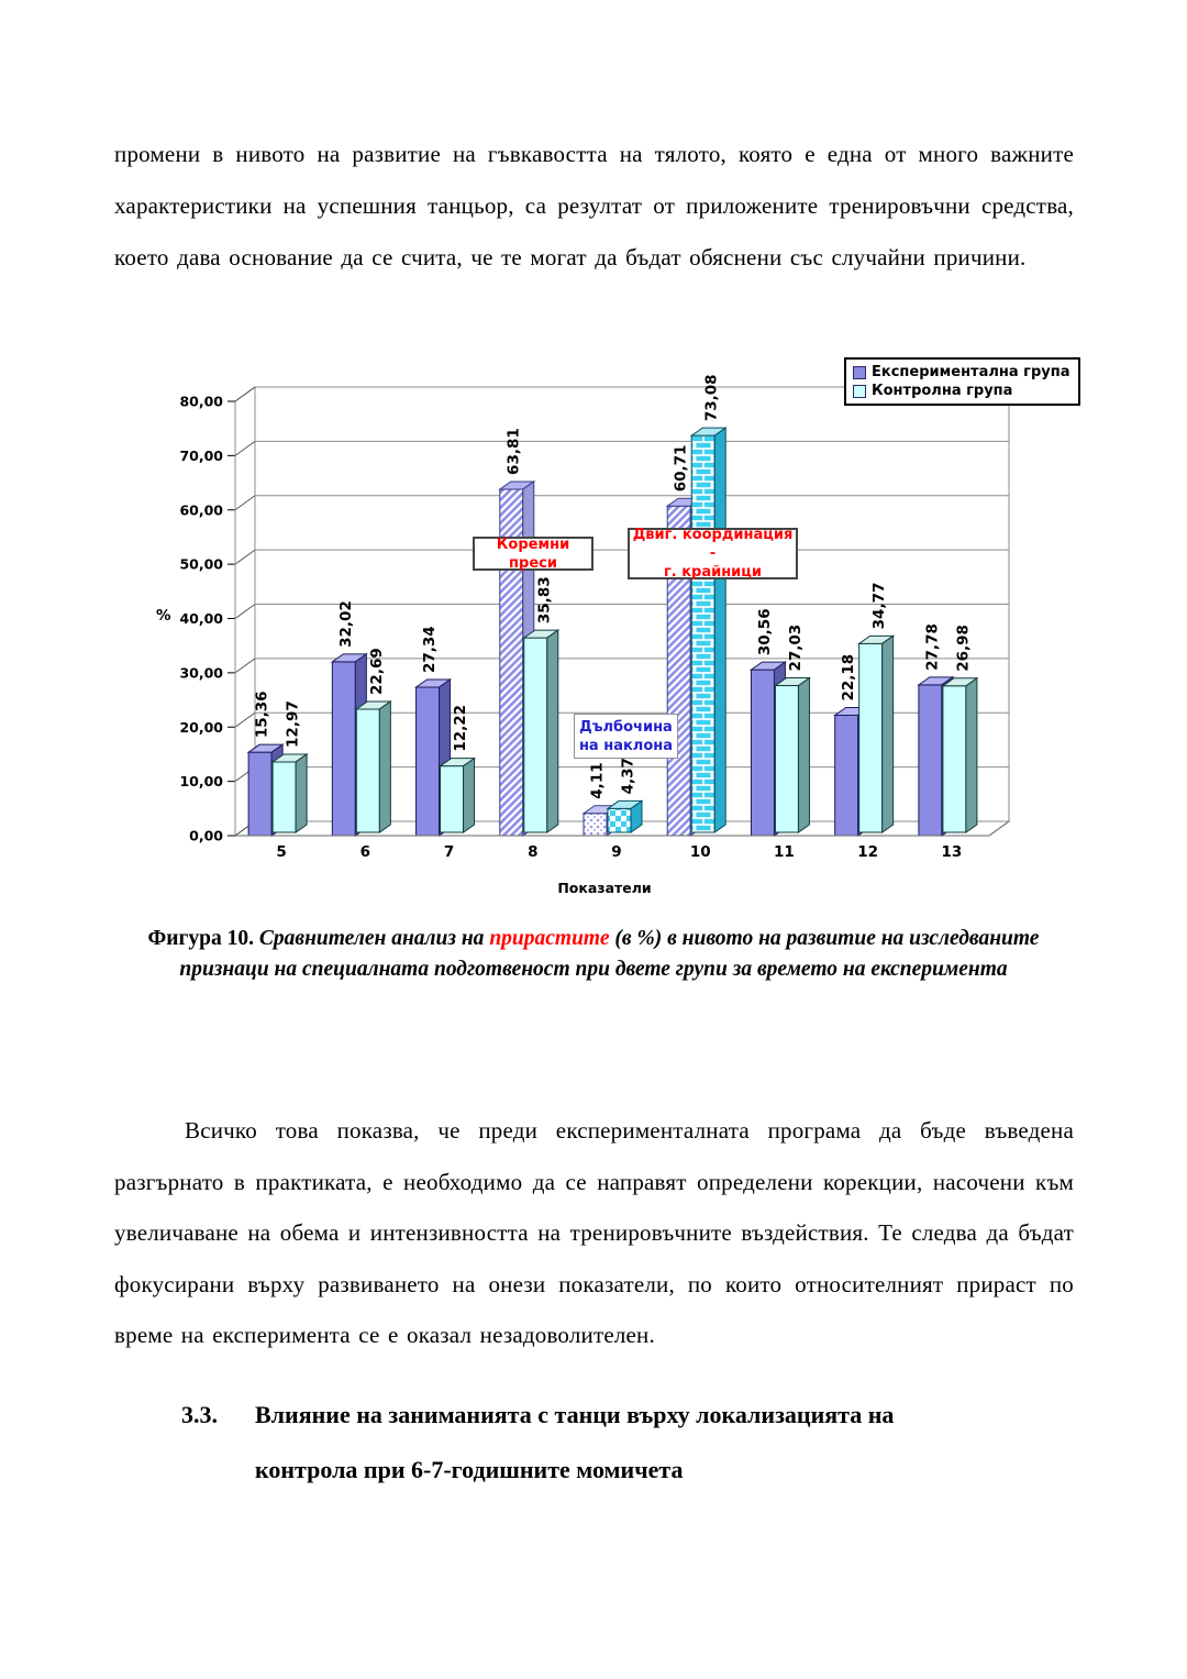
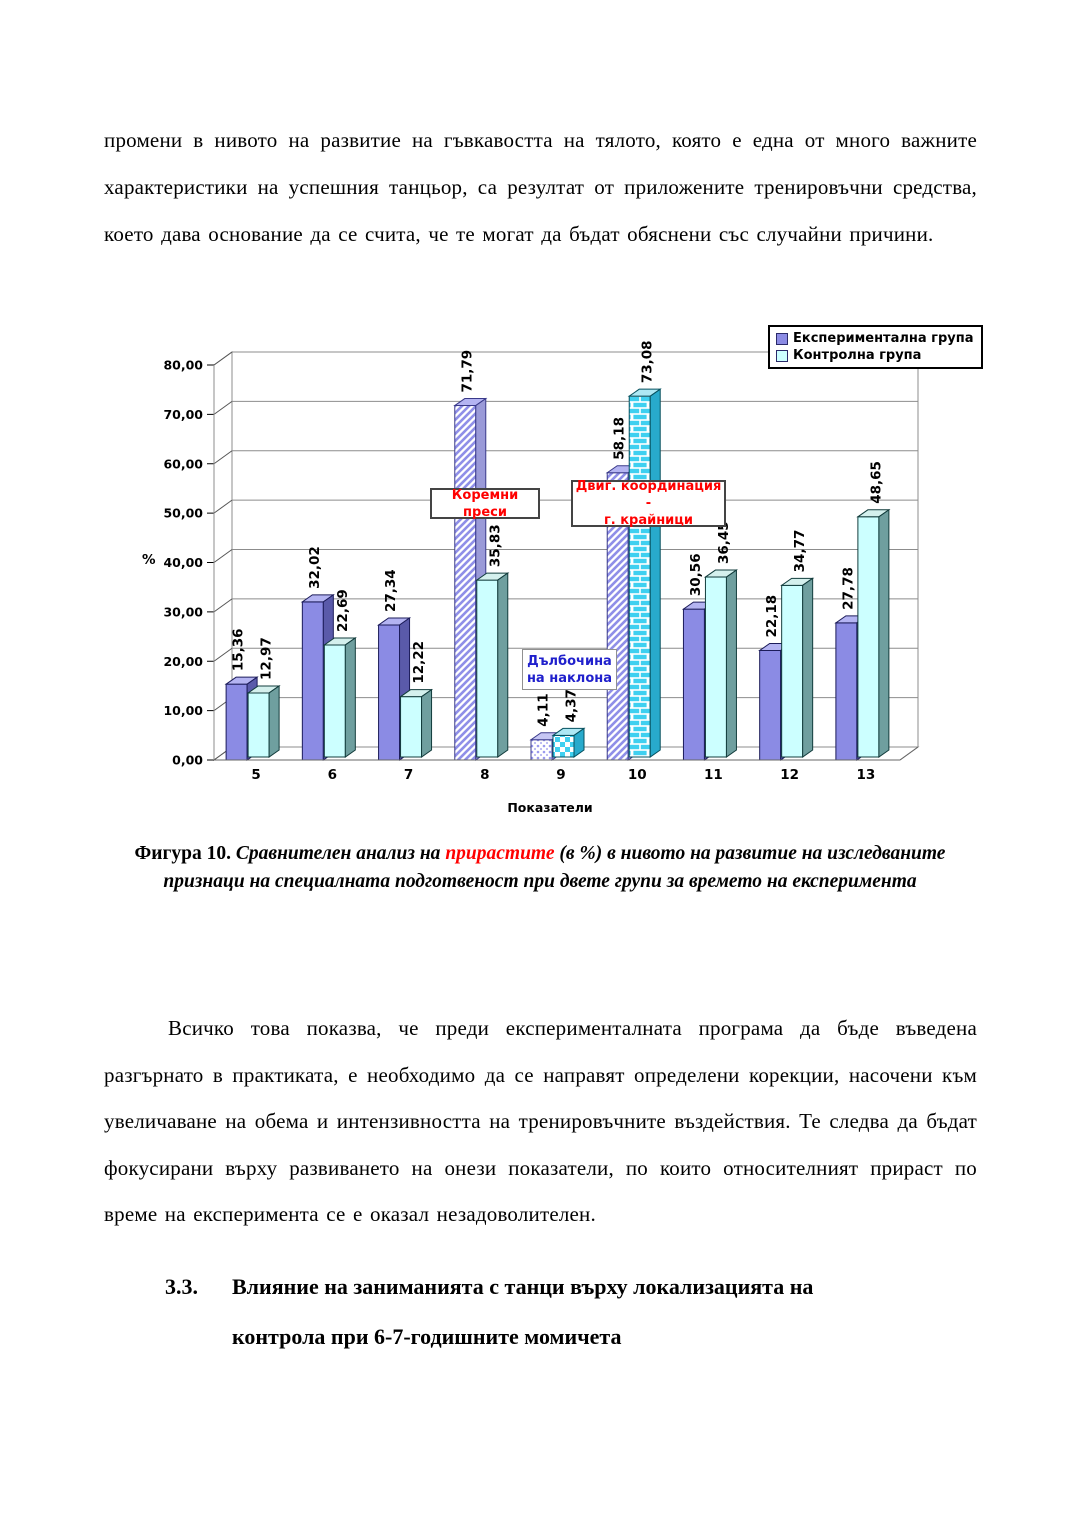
Експериментална група/8: 63,81 -> 71,79
Експериментална група/10: 60,71 -> 58,18
Контролна група/11: 27,03 -> 36,45
Контролна група/13: 26,98 -> 48,65
